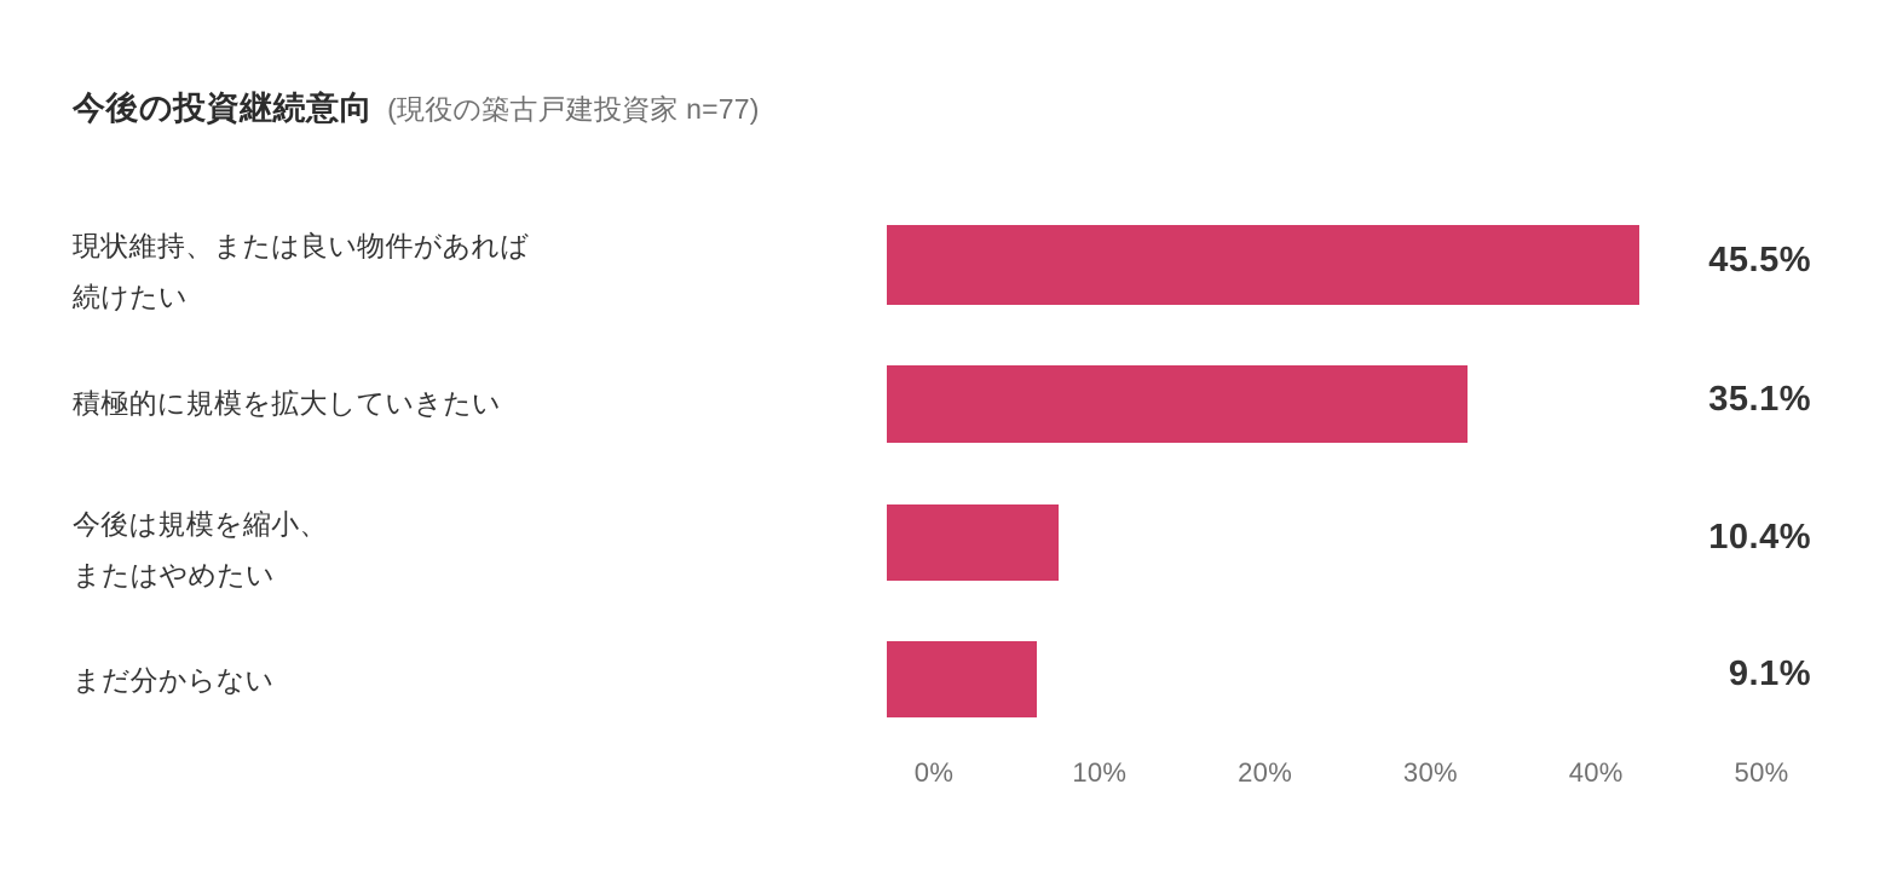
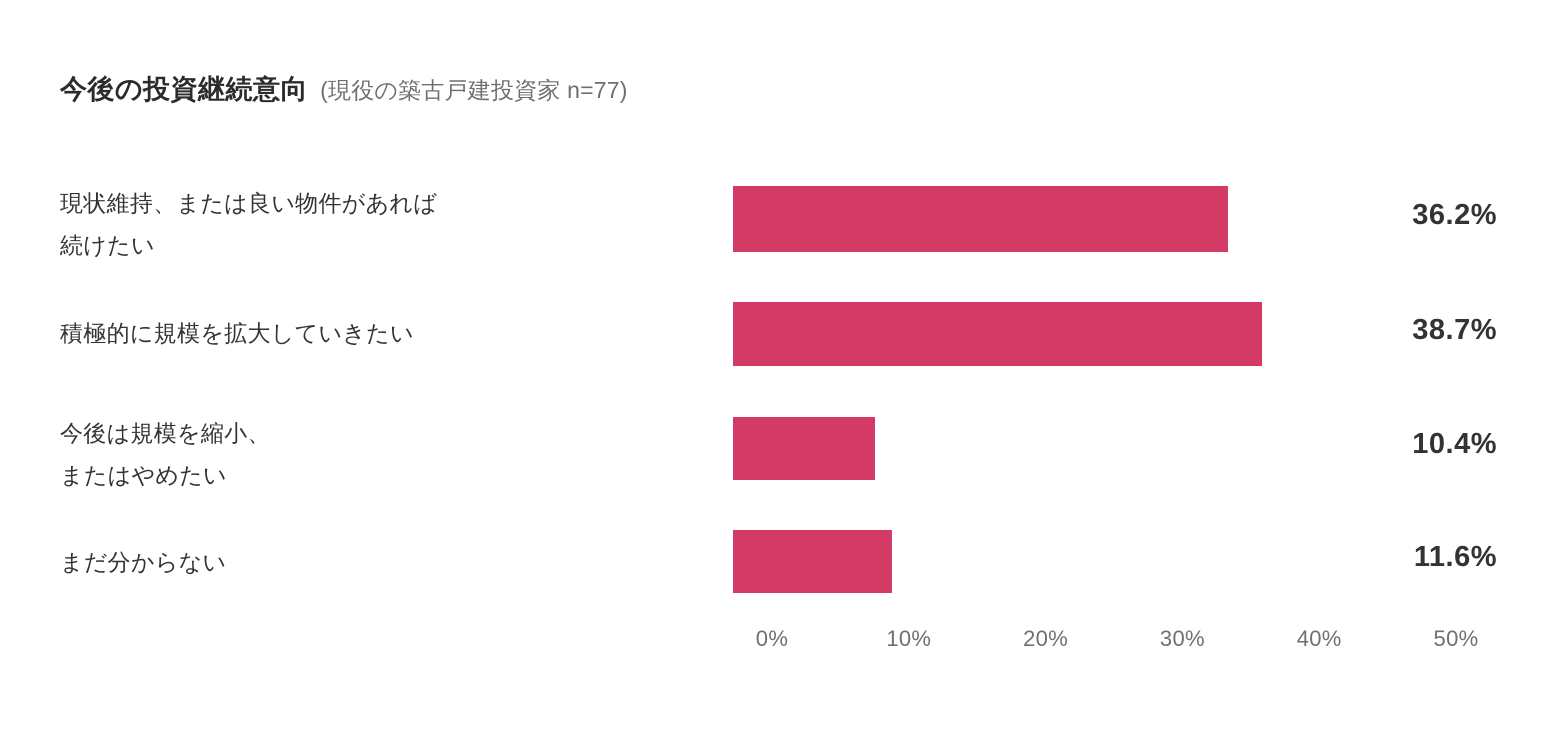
現状維持、または良い物件があれば 続けたい: 45.5% -> 36.2%
積極的に規模を拡大していきたい: 35.1% -> 38.7%
まだ分からない: 9.1% -> 11.6%
